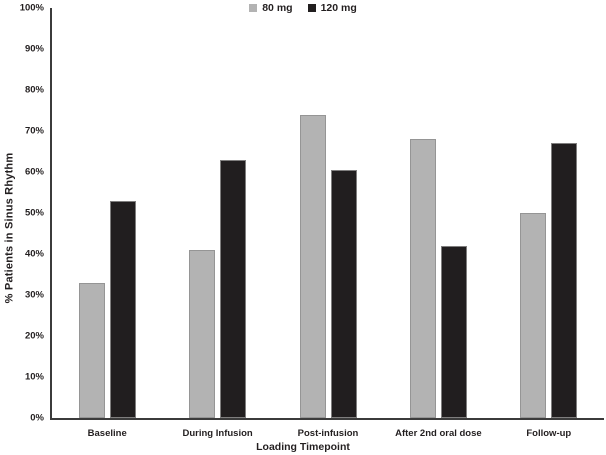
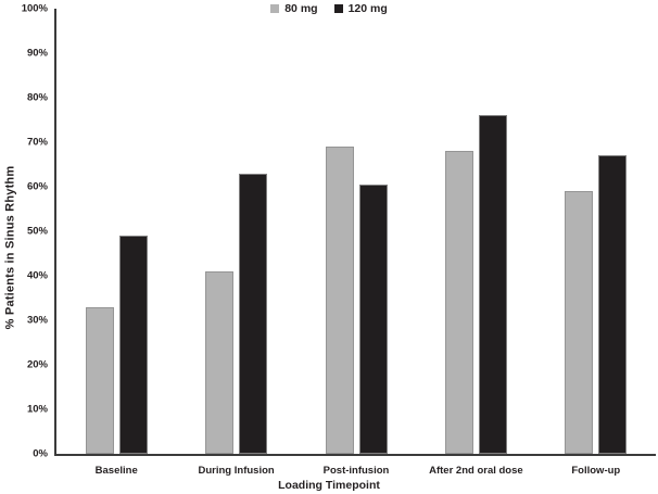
120 mg/Baseline: 53% -> 49%
80 mg/Post-infusion: 74% -> 69%
120 mg/After 2nd oral dose: 42% -> 76%
80 mg/Follow-up: 50% -> 59%
